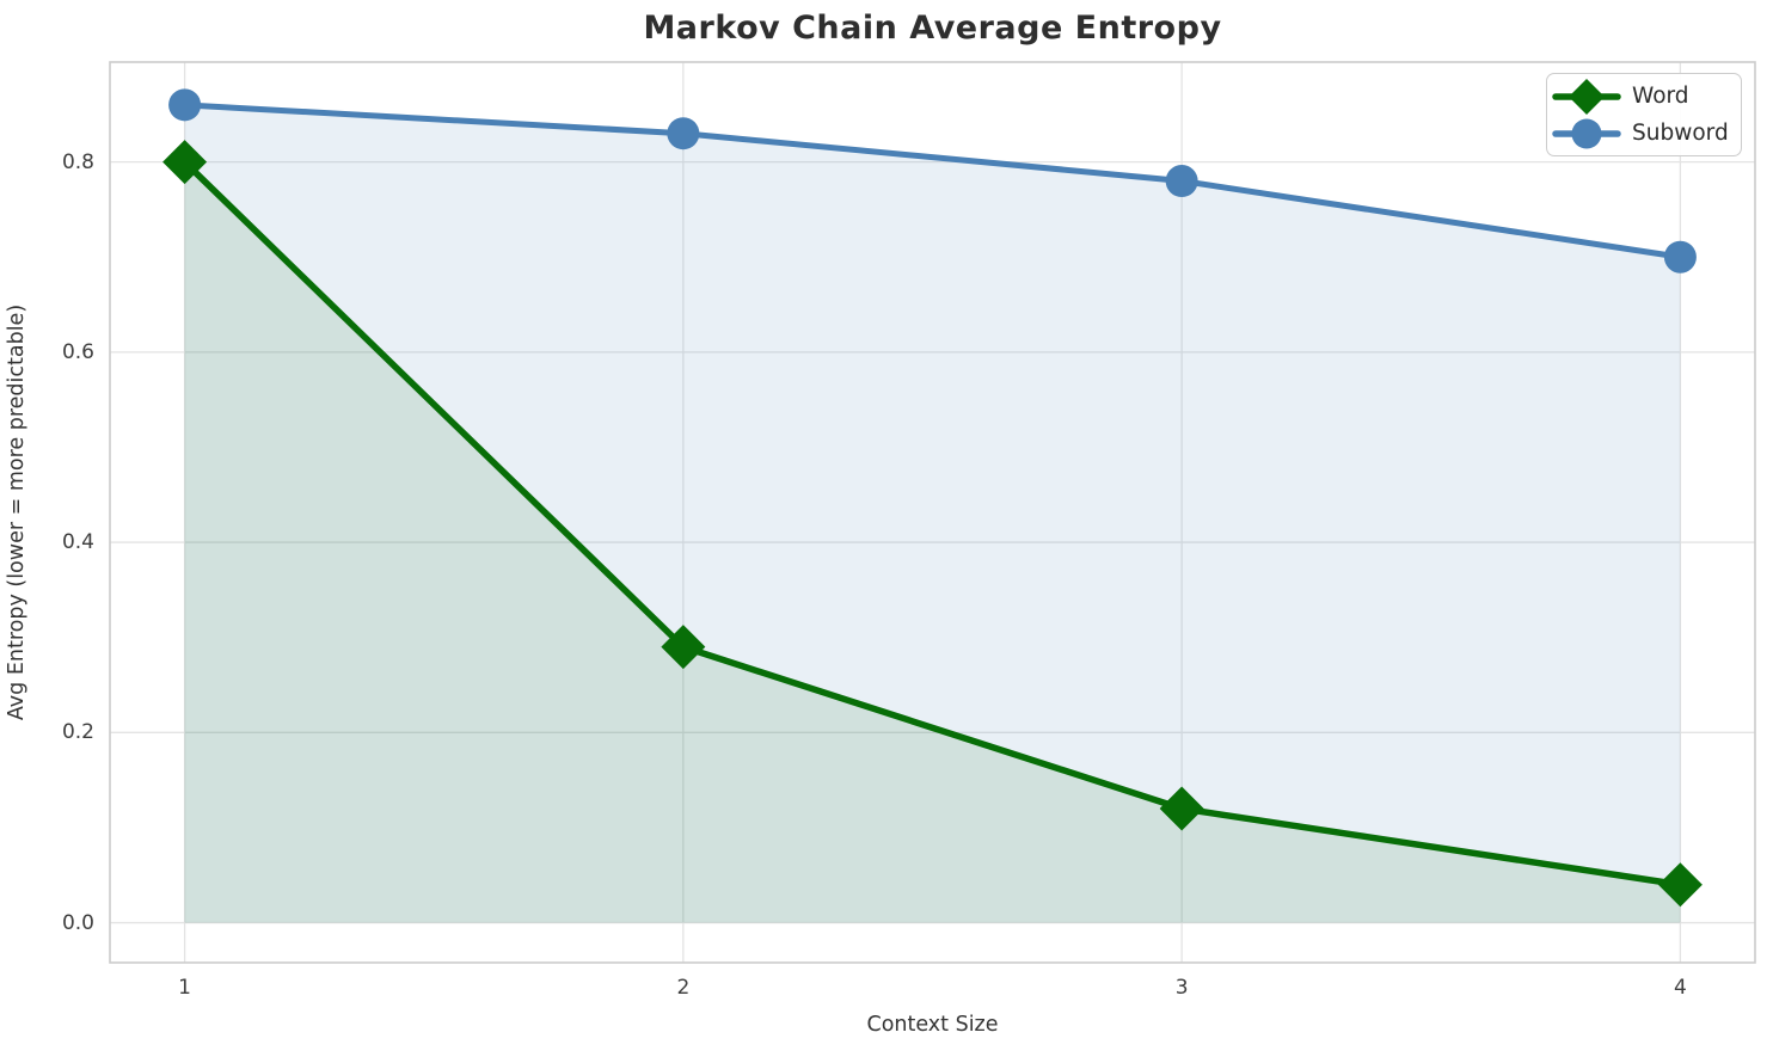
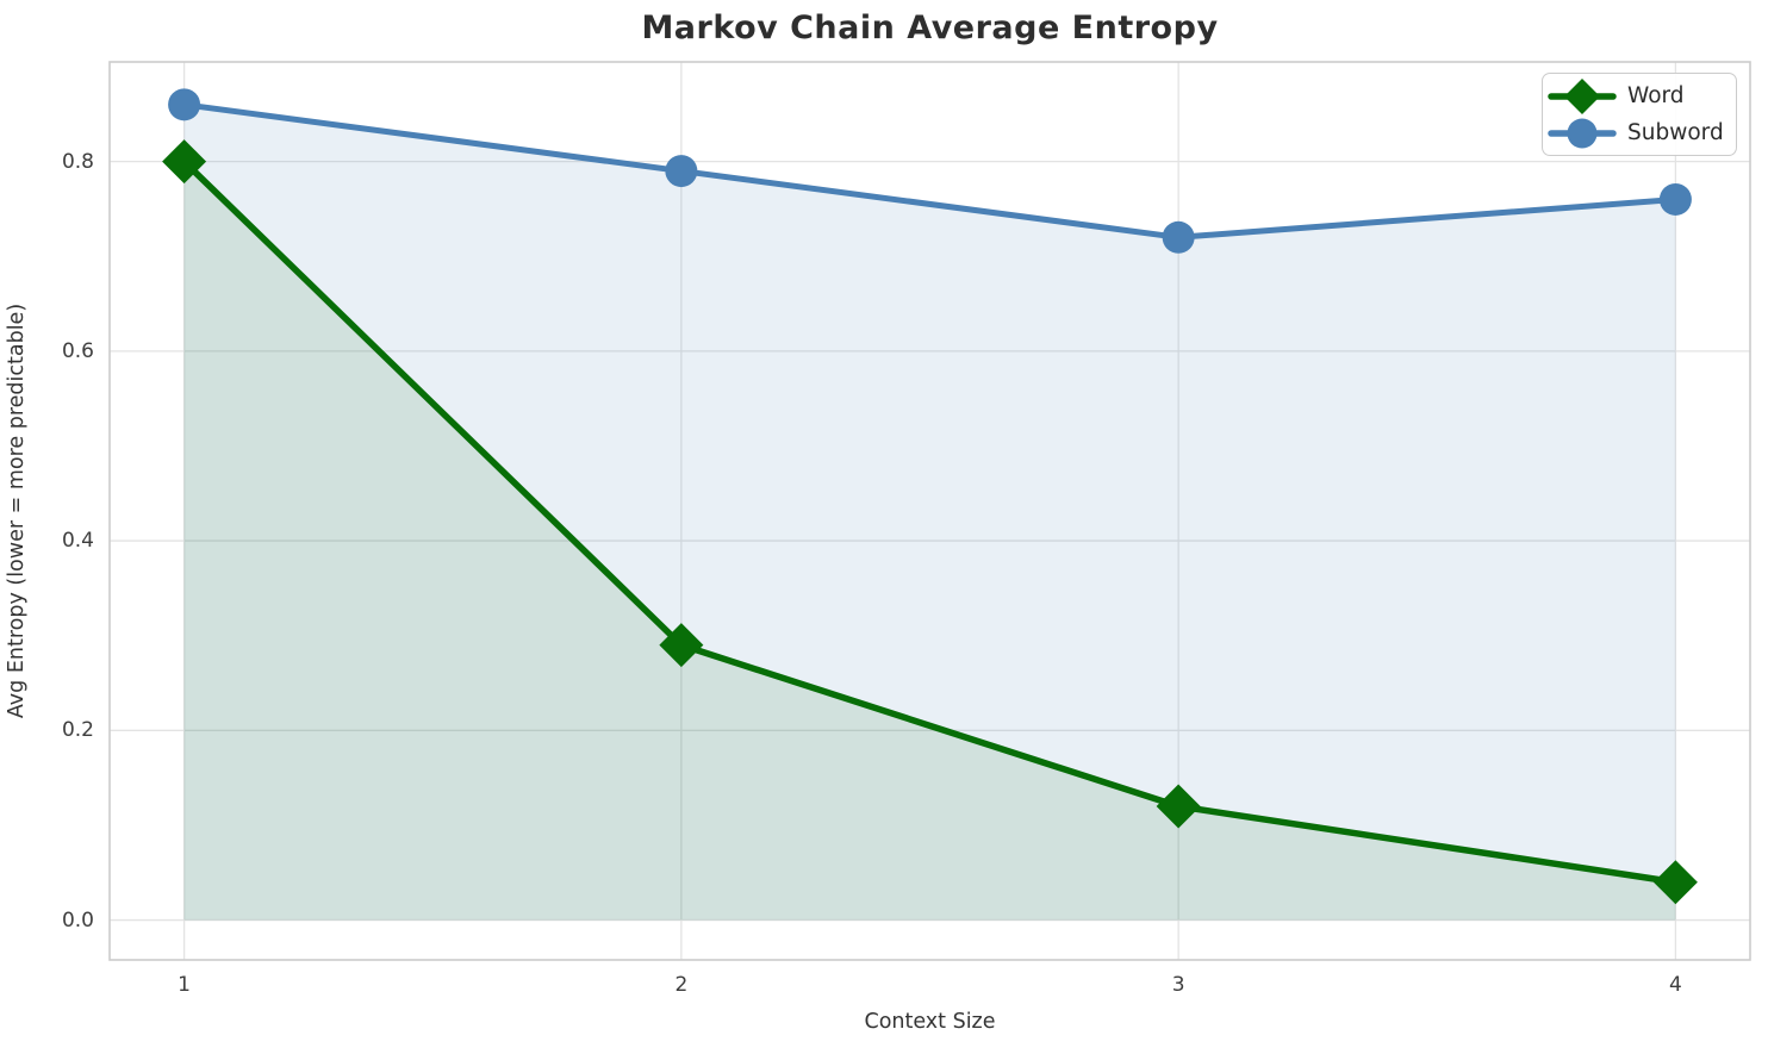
Subword/2: 0.83 -> 0.79
Subword/3: 0.78 -> 0.72
Subword/4: 0.70 -> 0.76
